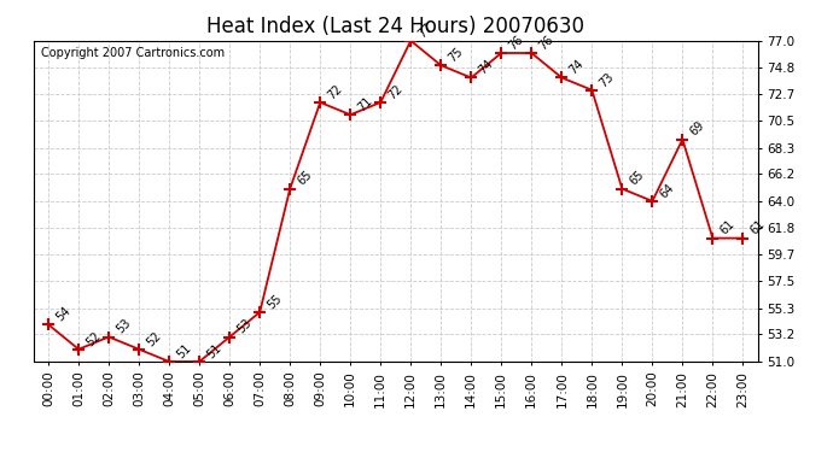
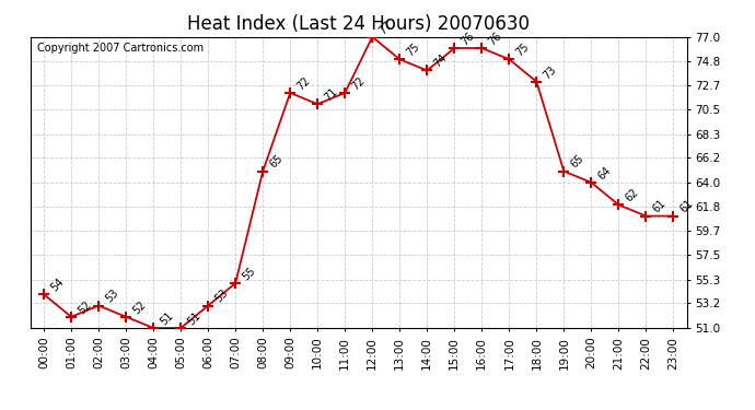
17:00: 74 -> 75
21:00: 69 -> 62
